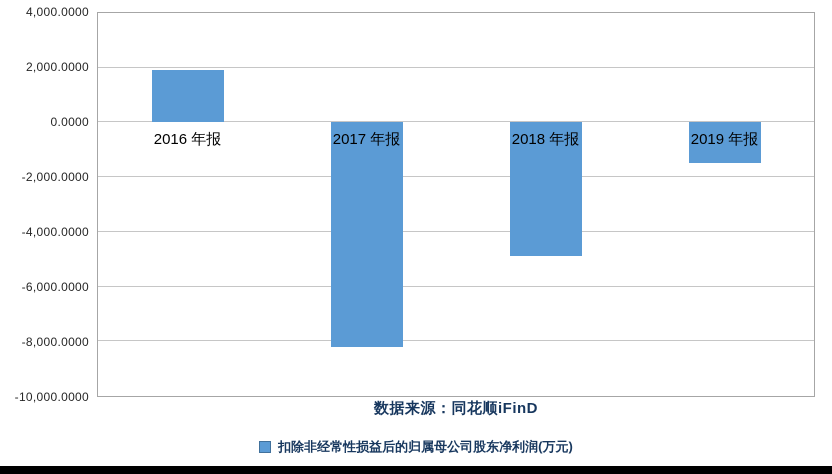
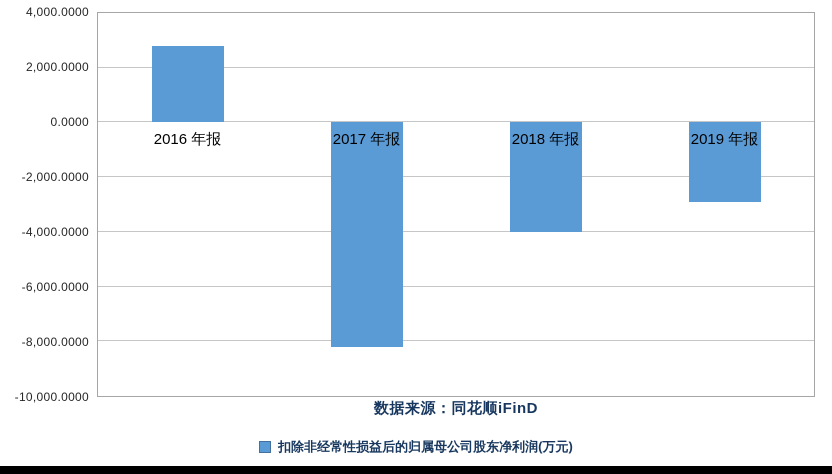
2016 年报: 1900 -> 2800
2018 年报: -4900 -> -4000
2019 年报: -1500 -> -2900
